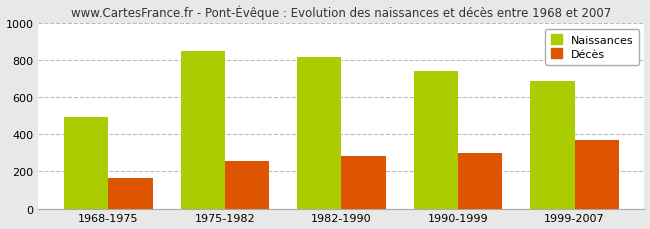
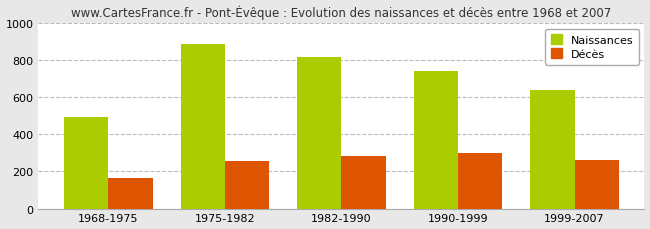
Naissances/1975-1982: 850 -> 880
Naissances/1999-2007: 690 -> 640
Décès/1999-2007: 370 -> 260
